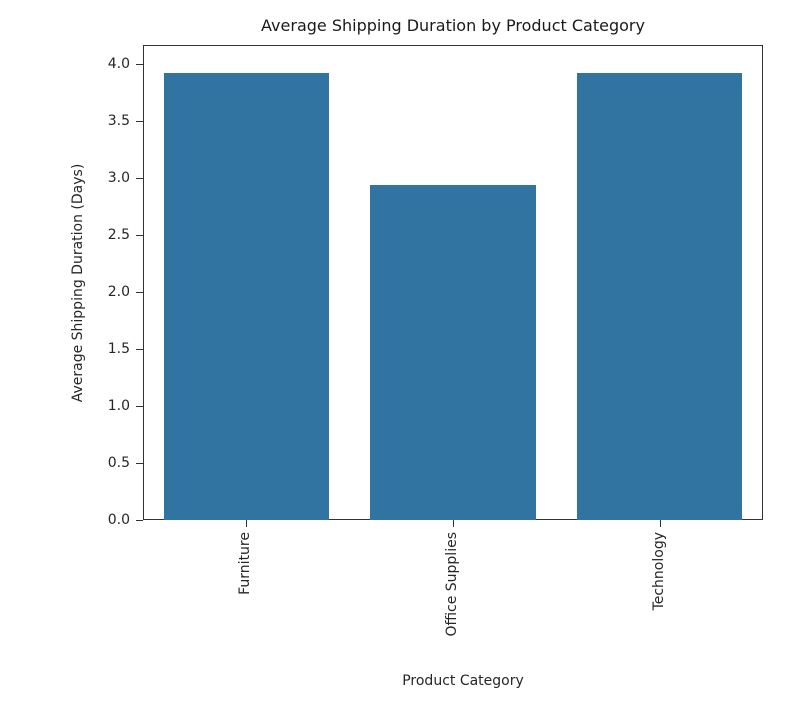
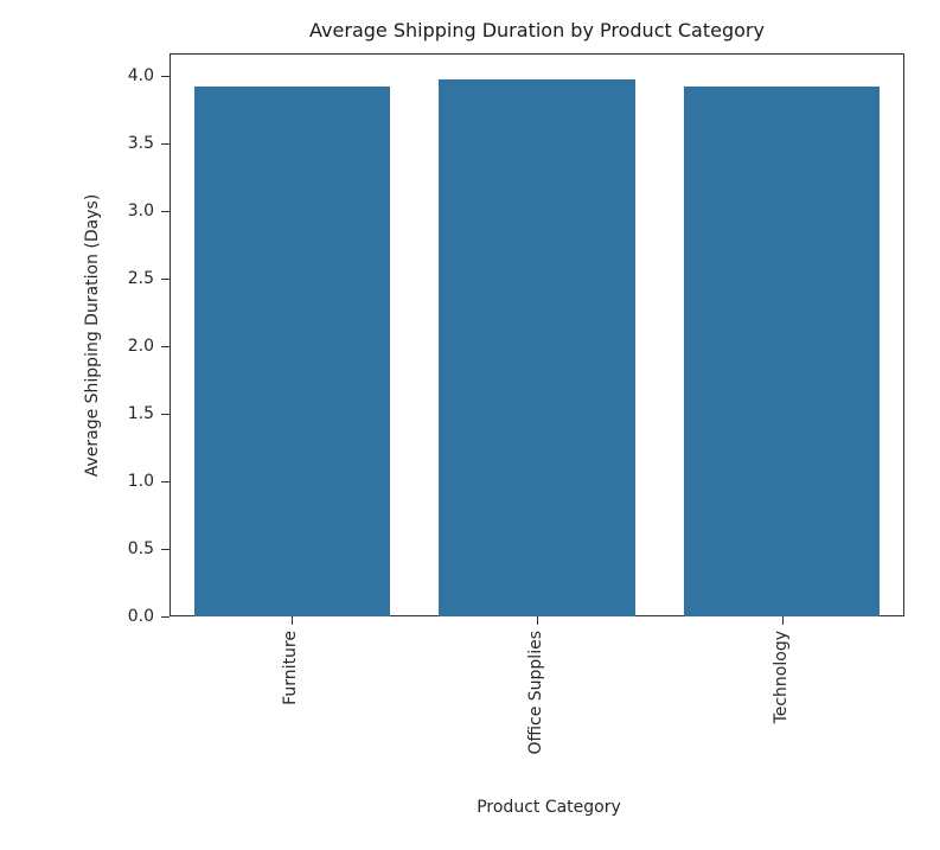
Office Supplies: 2.94 -> 3.97
